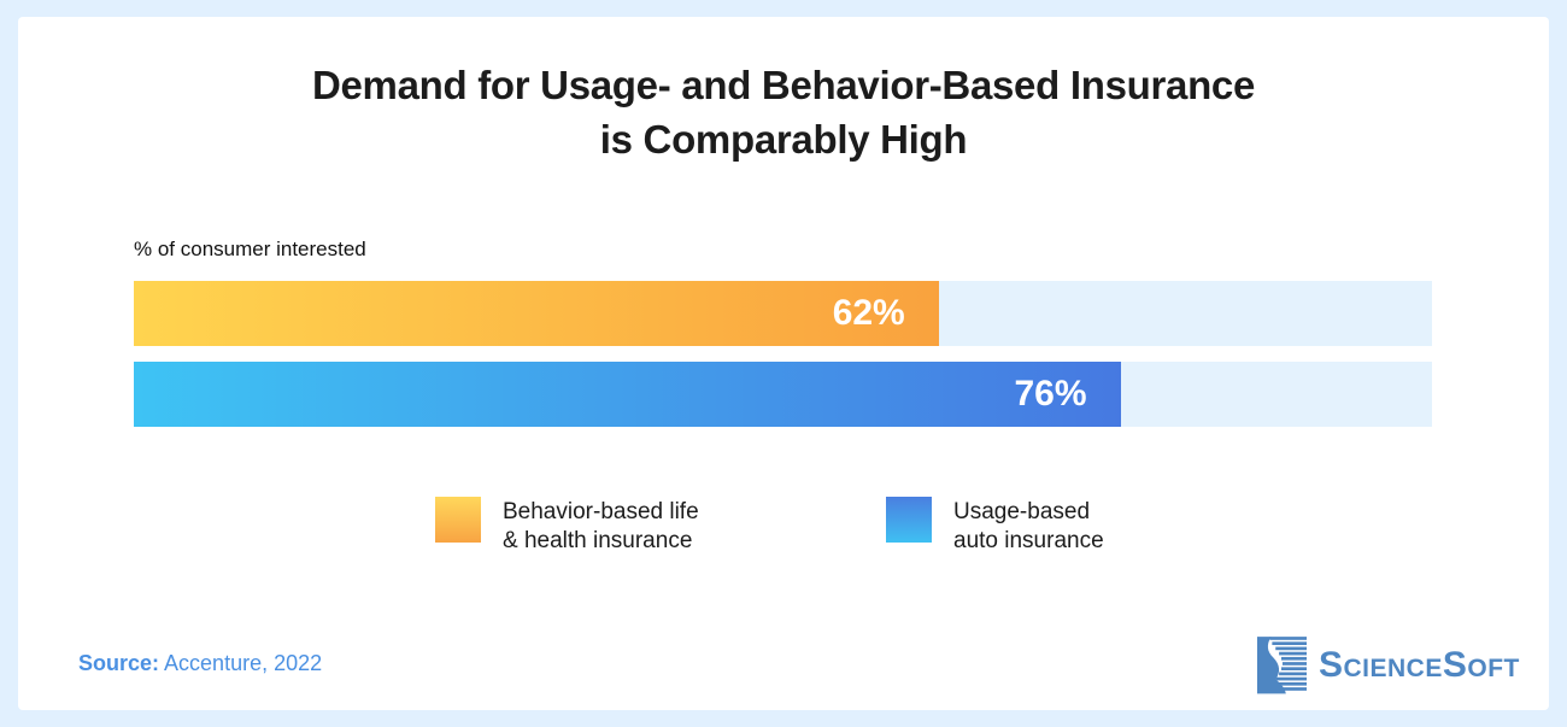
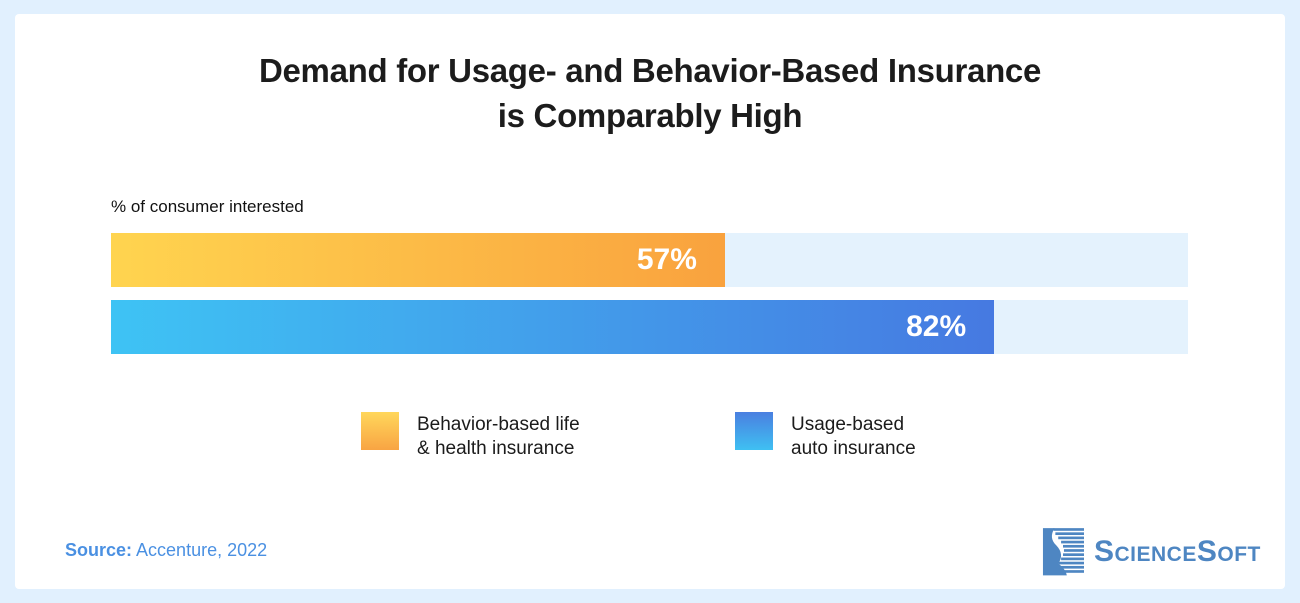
Behavior-based life & health insurance: 62% -> 57%
Usage-based auto insurance: 76% -> 82%
